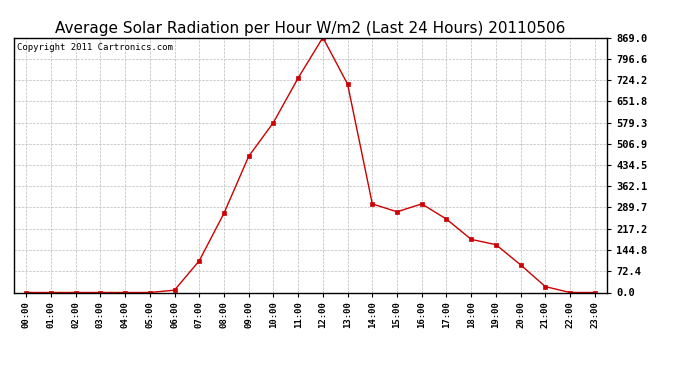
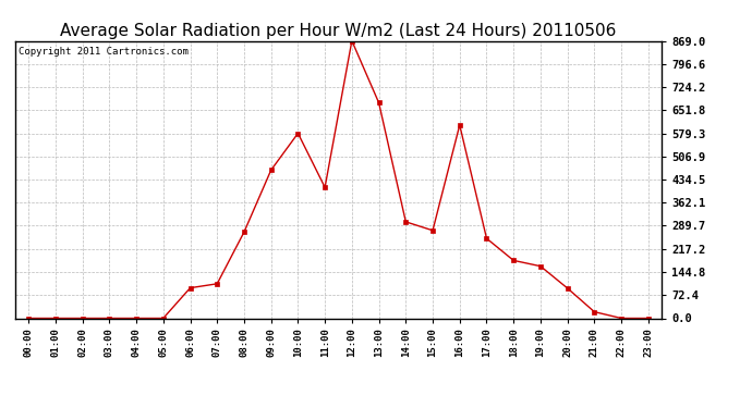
06:00: 8 -> 95
11:00: 731 -> 410
13:00: 710 -> 675
16:00: 302 -> 605
